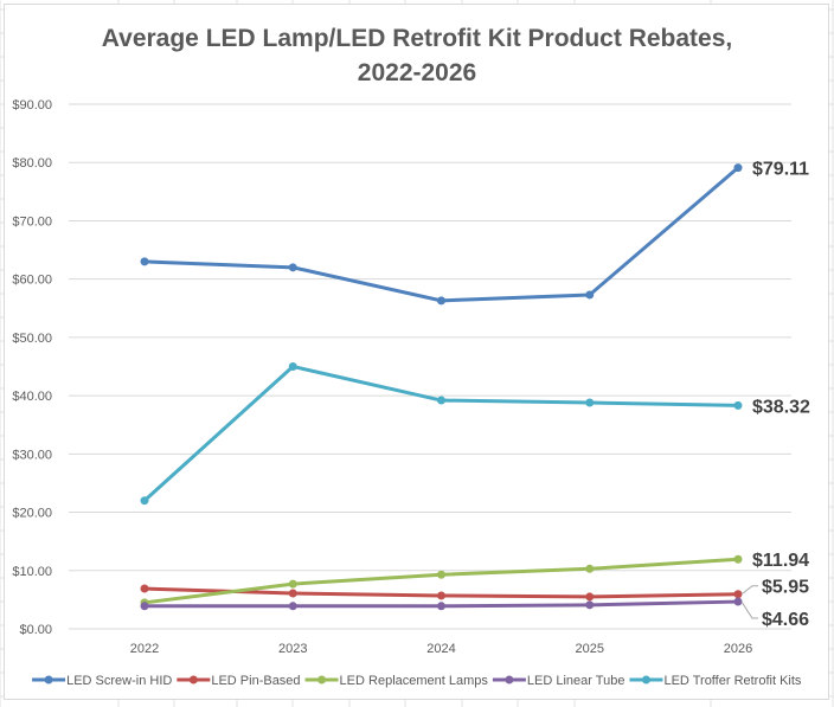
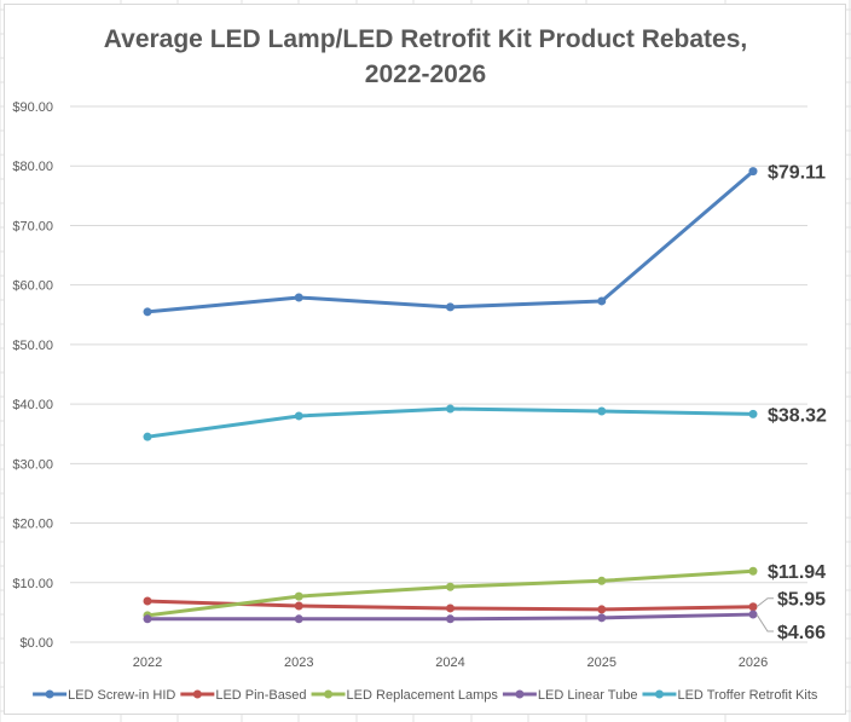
LED Screw-in HID/2022: $63 -> $56
LED Troffer Retrofit Kits/2022: $22 -> $34
LED Screw-in HID/2023: $62 -> $58
LED Troffer Retrofit Kits/2023: $45 -> $38
